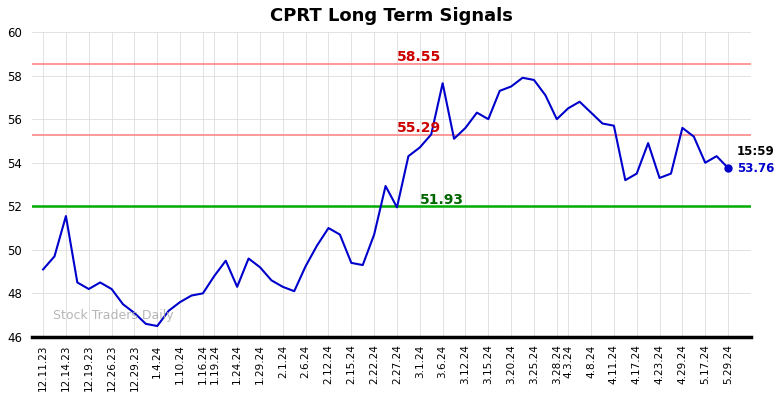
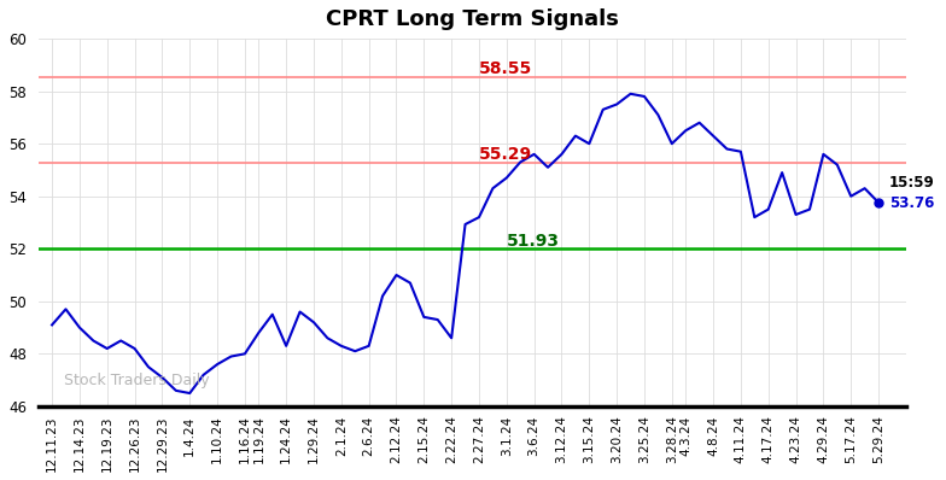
12.14.23: 51.55 -> 49.00
2.6.24: 49.25 -> 48.30
2.22.24: 50.70 -> 48.60
2.27.24: 51.95 -> 53.20
3.6.24: 57.65 -> 55.60
